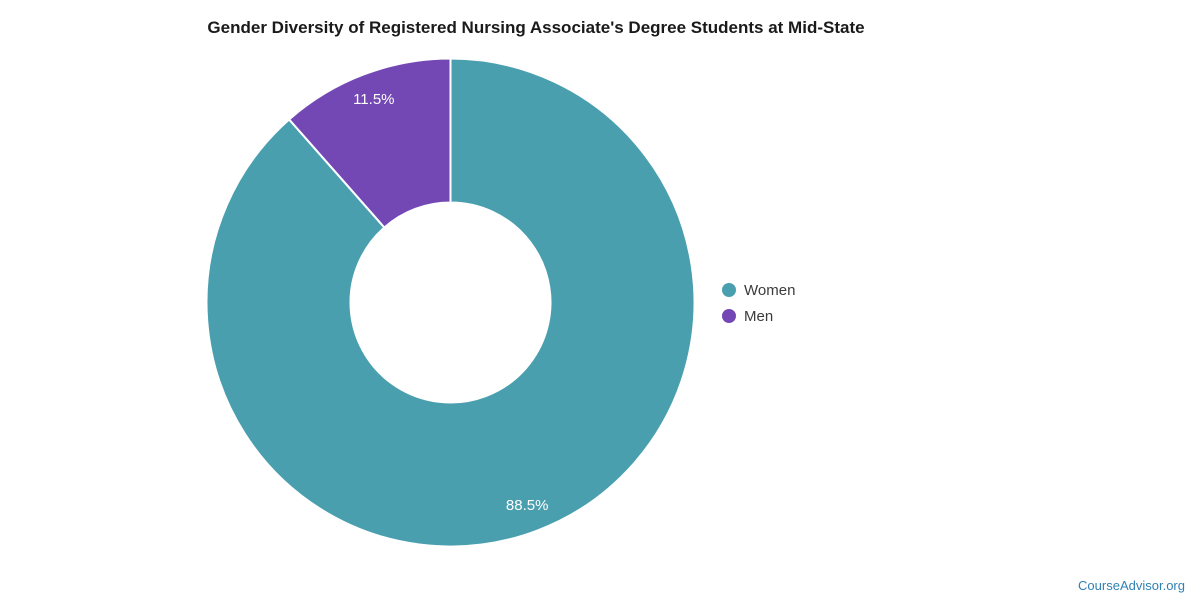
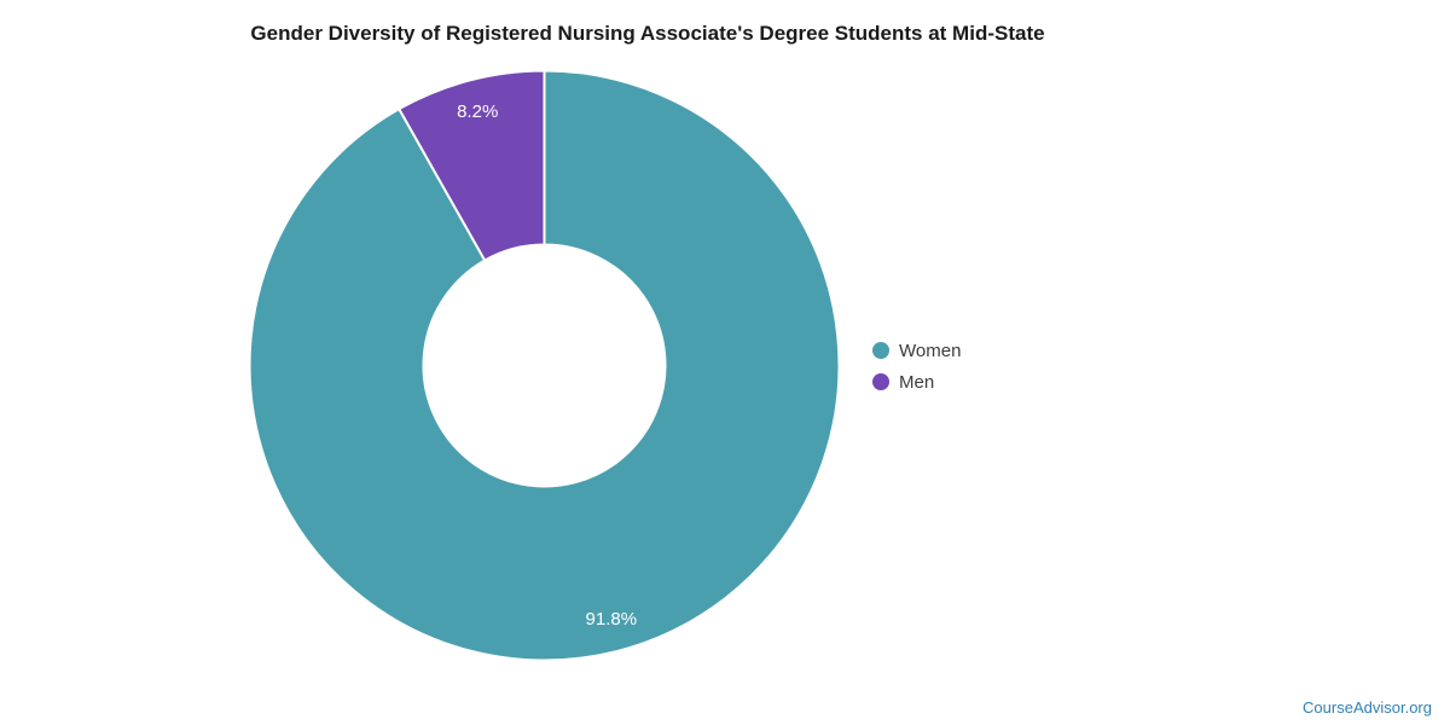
Women: 88.5% -> 91.8%
Men: 11.5% -> 8.2%
